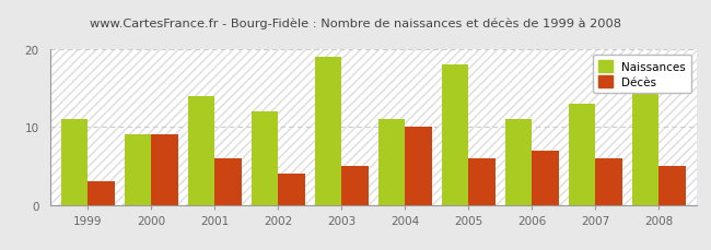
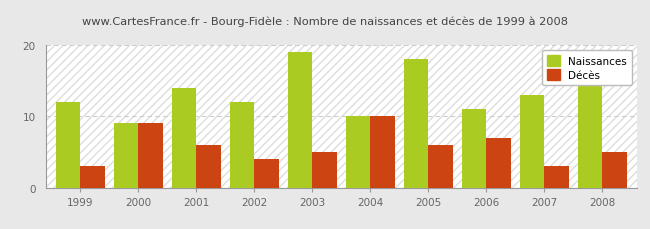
Naissances/1999: 11 -> 12
Naissances/2004: 11 -> 10
Décès/2007: 6 -> 3
